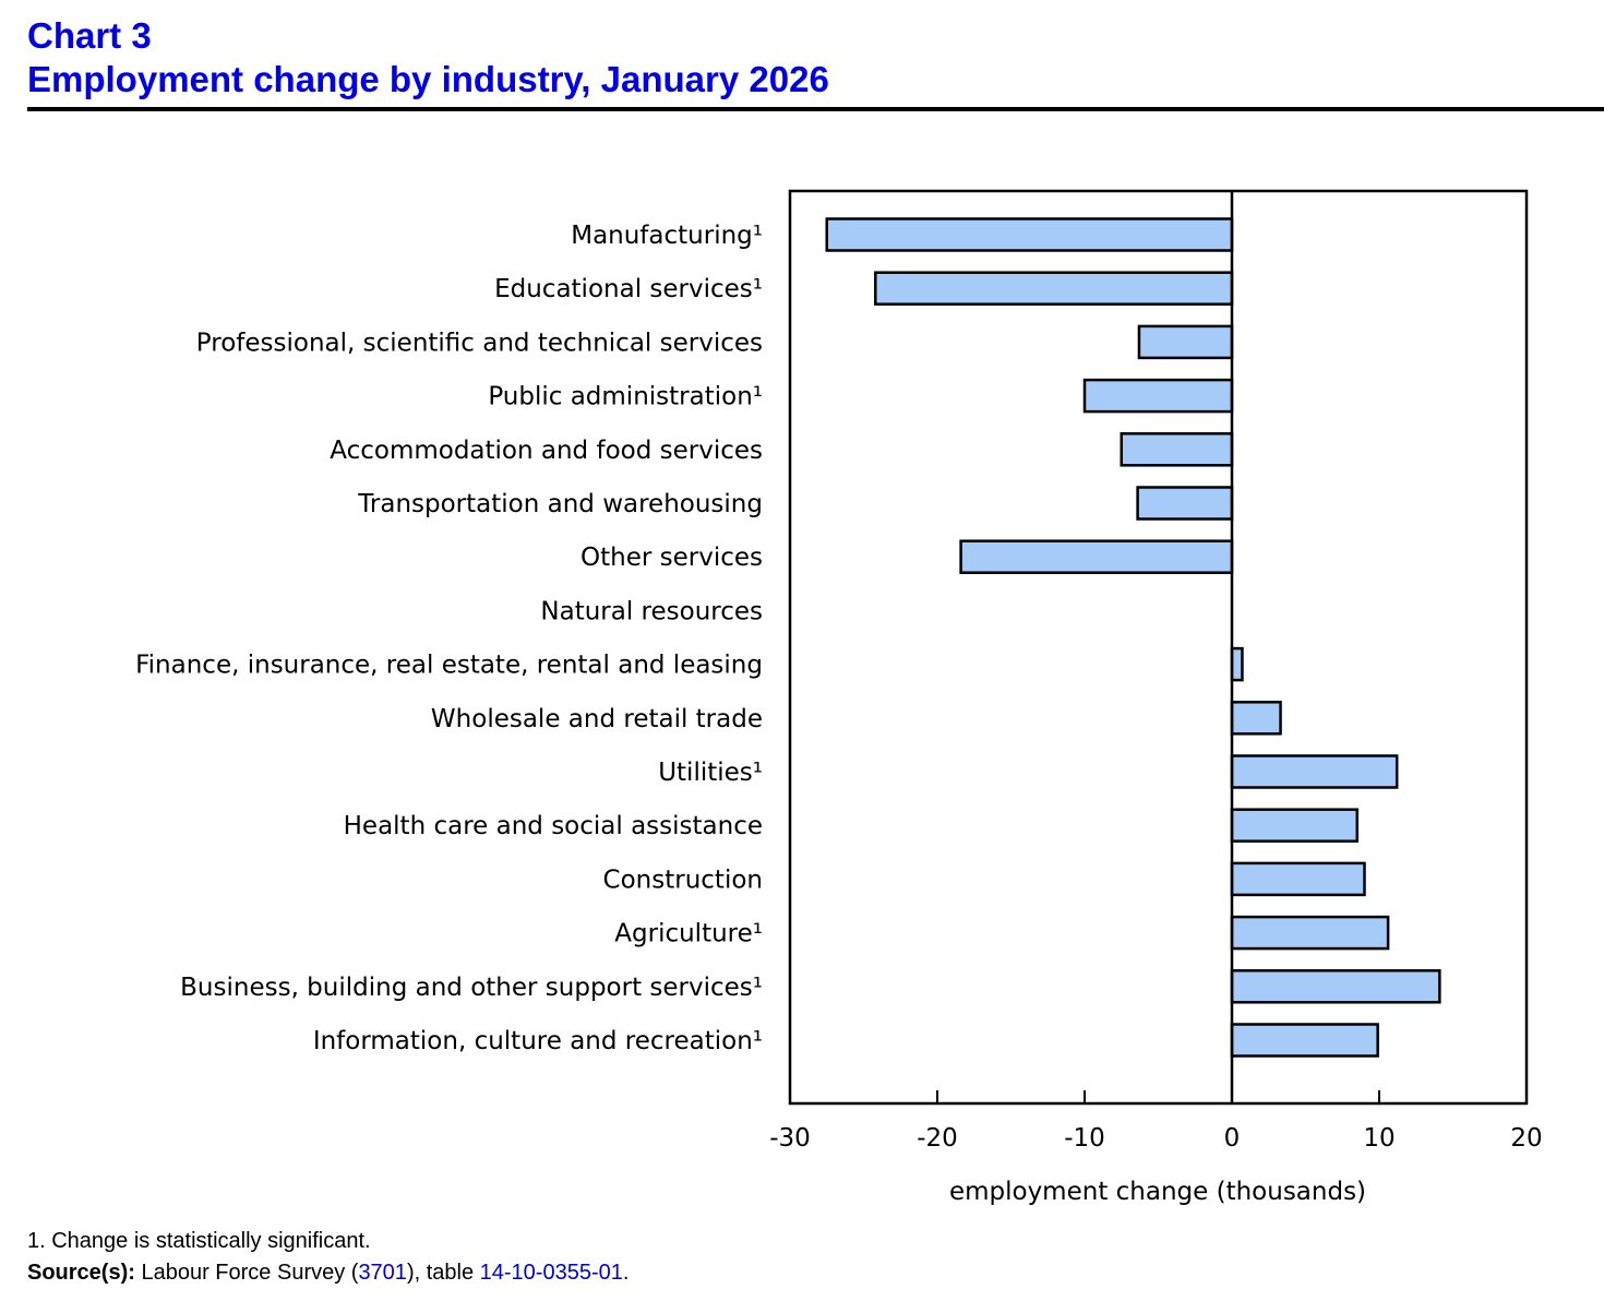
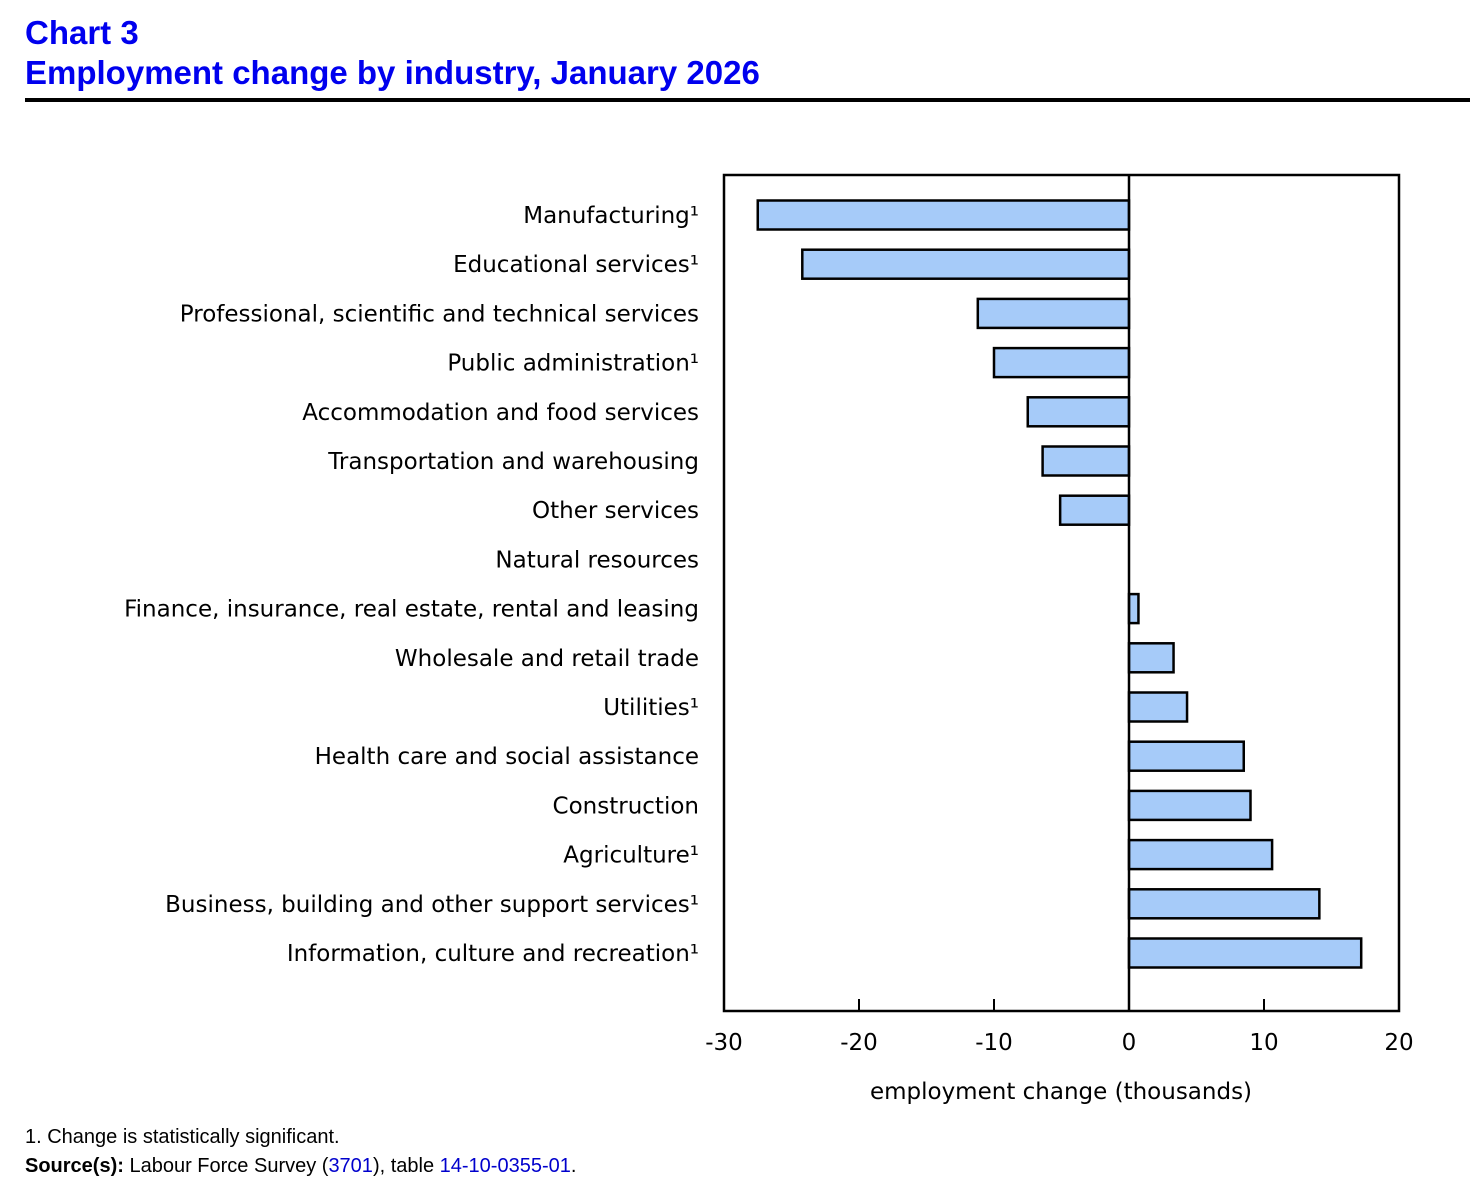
Professional, scientific and technical services: -6.3 -> -11.2
Other services: -18.4 -> -5.1
Utilities¹: 11.2 -> 4.3
Information, culture and recreation¹: 9.9 -> 17.2
